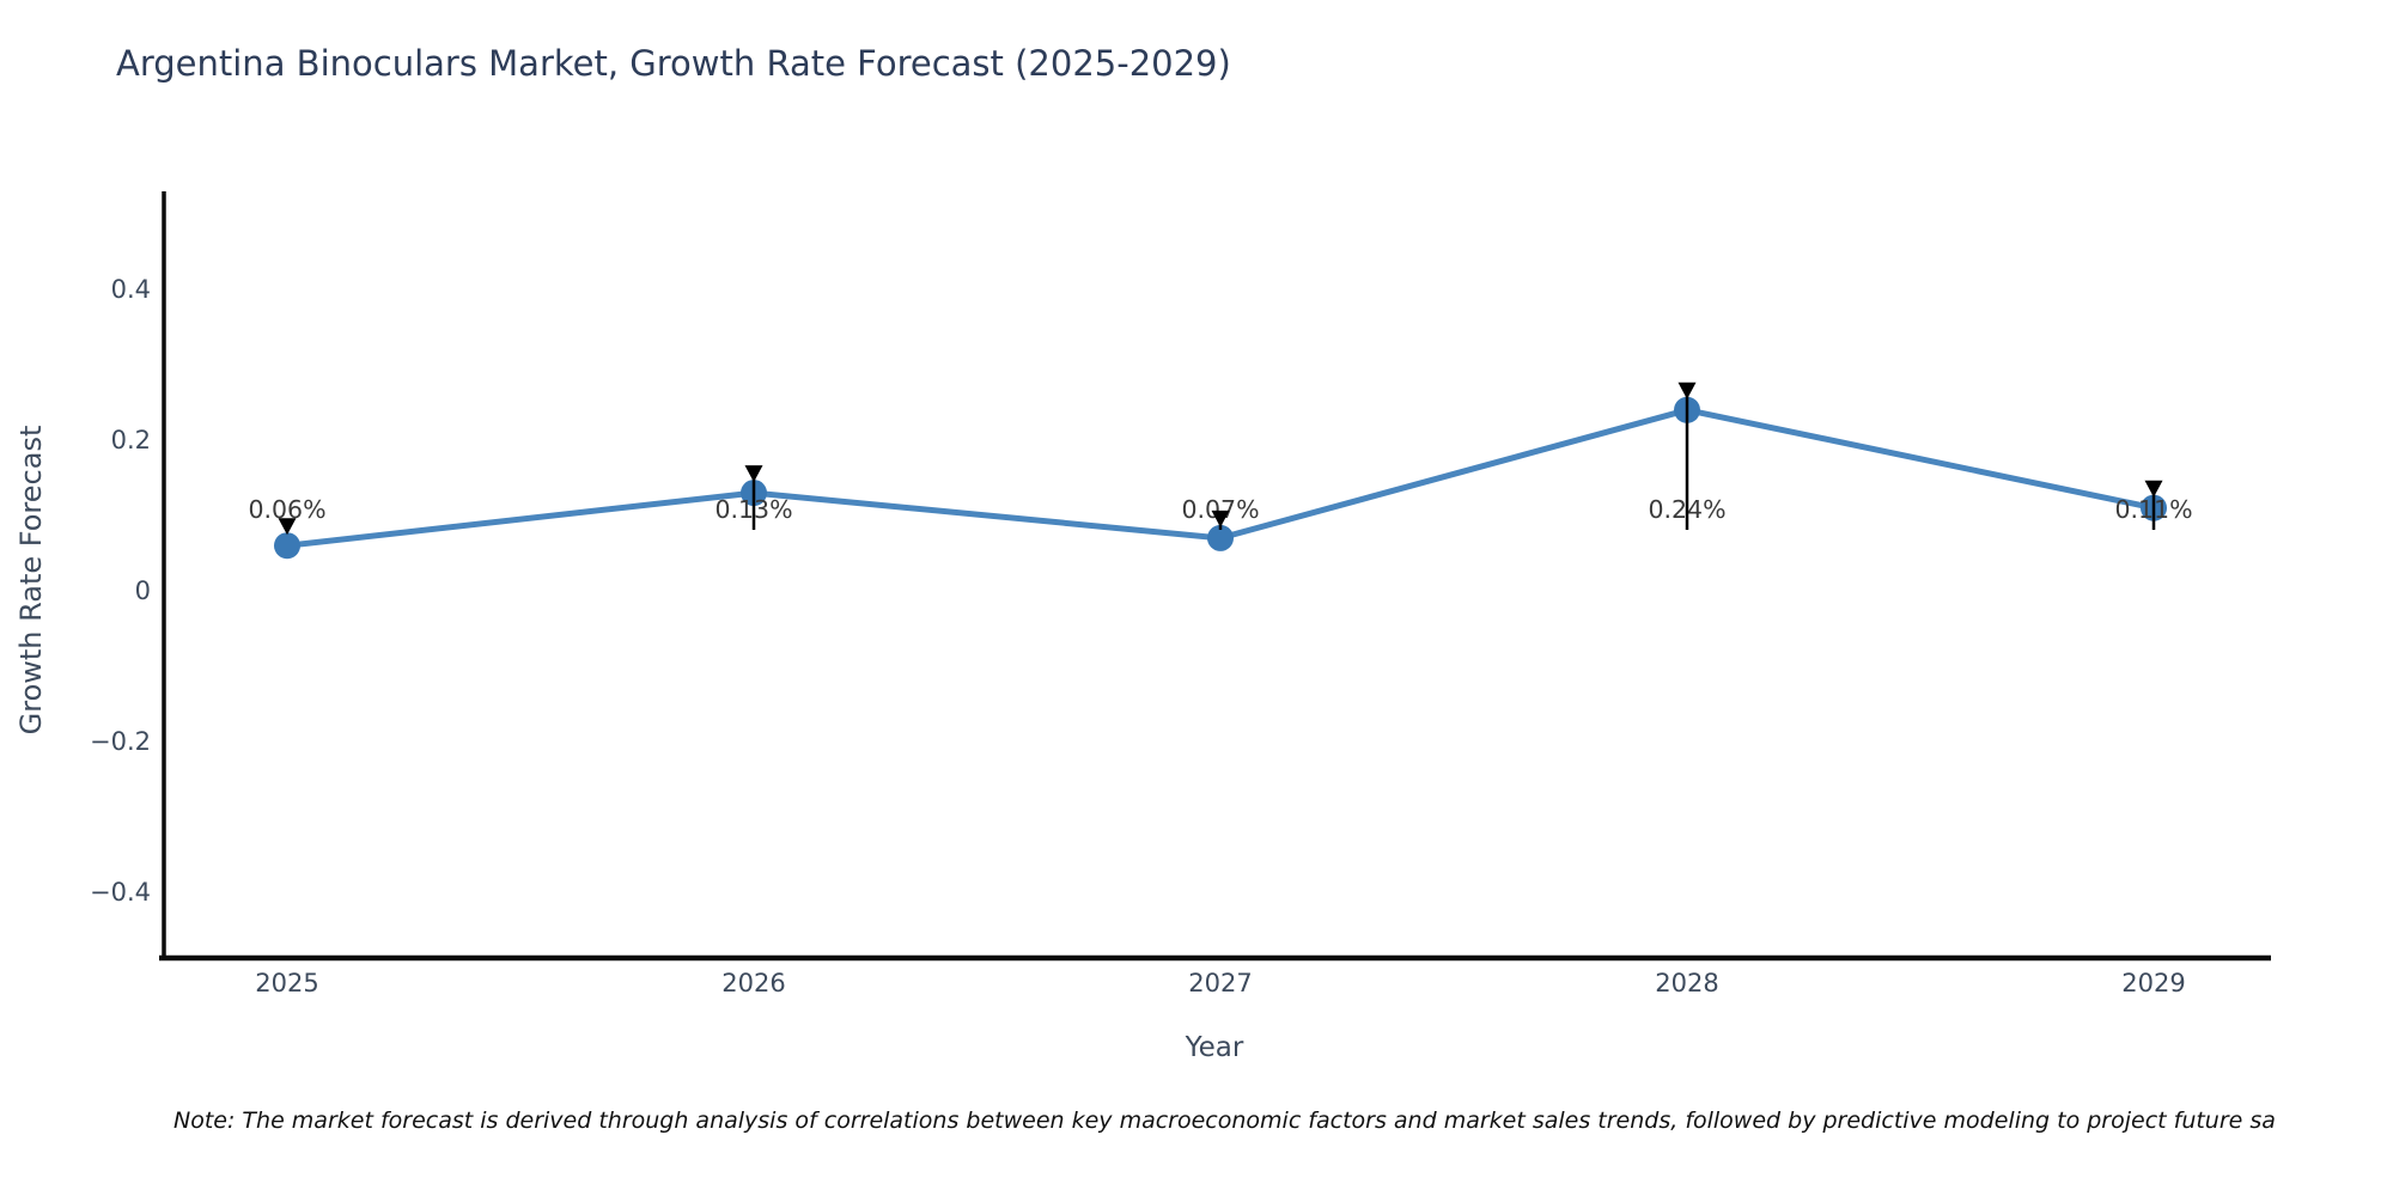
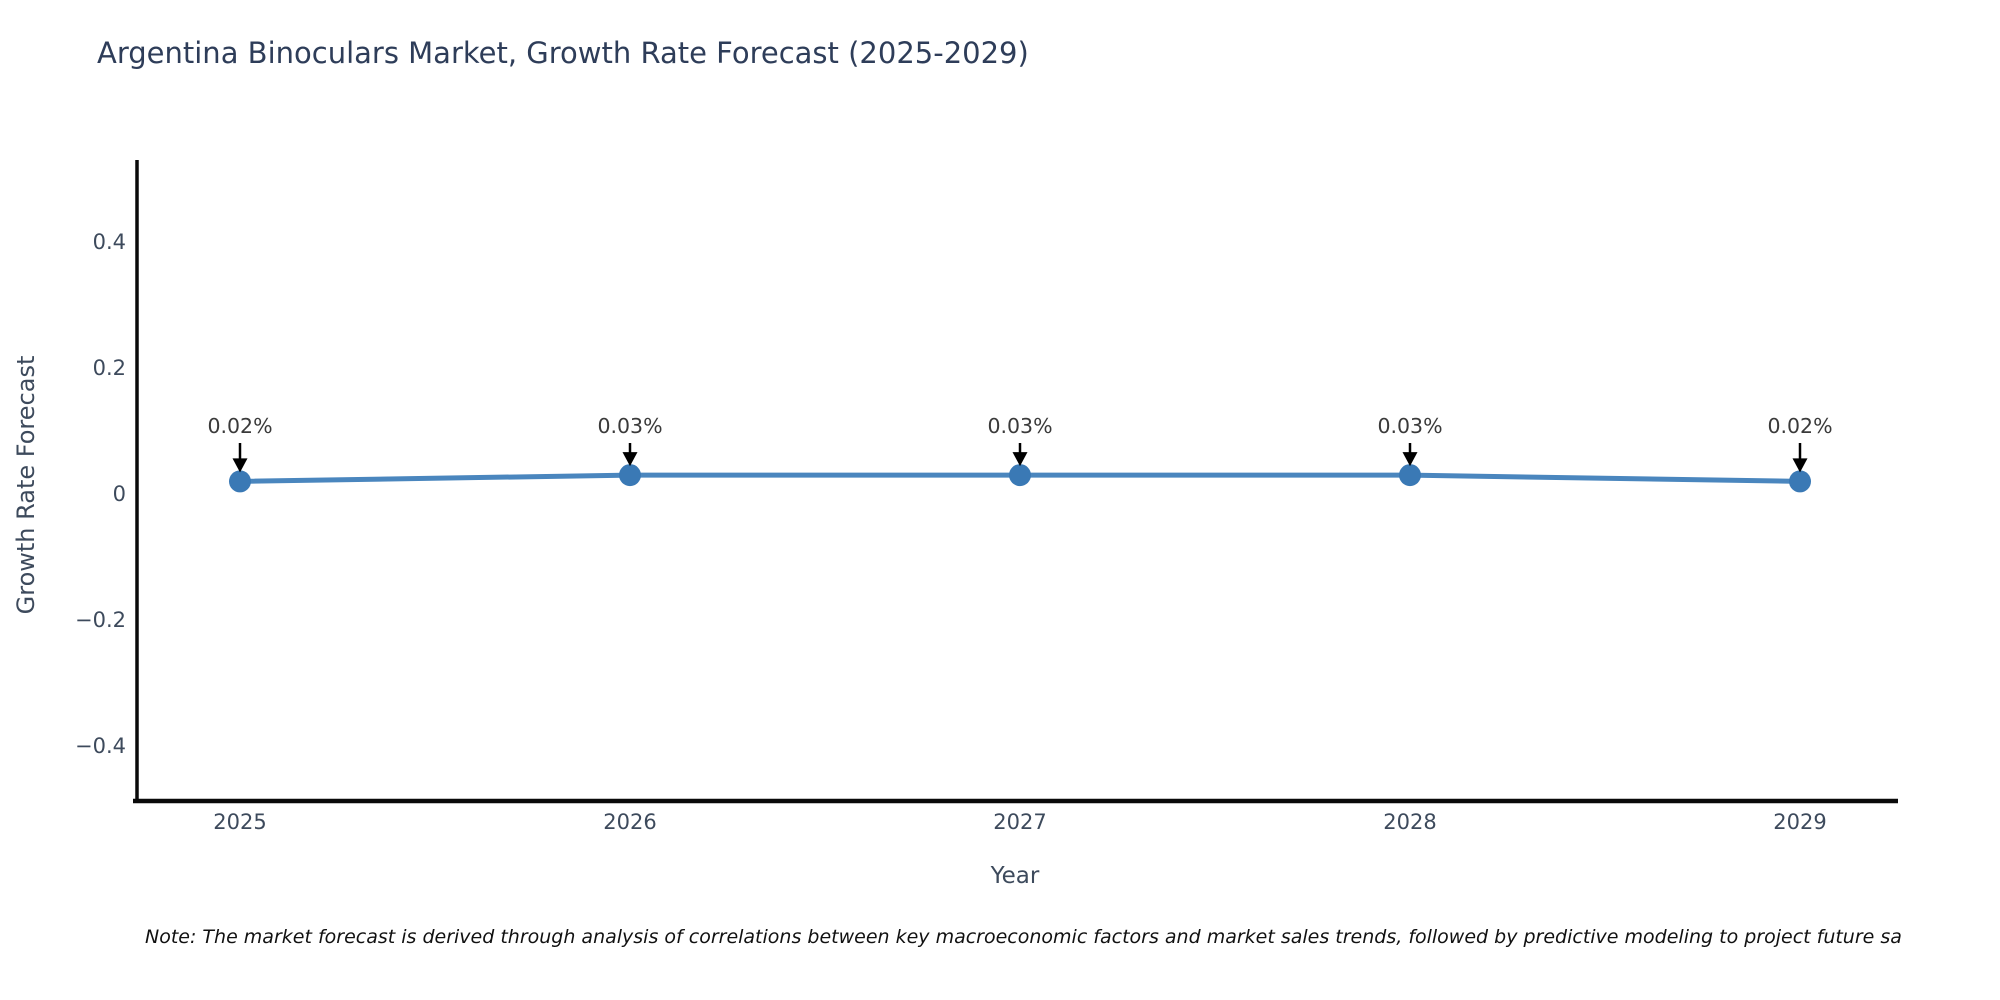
2025: 0.06% -> 0.02%
2026: 0.13% -> 0.03%
2027: 0.07% -> 0.03%
2028: 0.24% -> 0.03%
2029: 0.11% -> 0.02%
